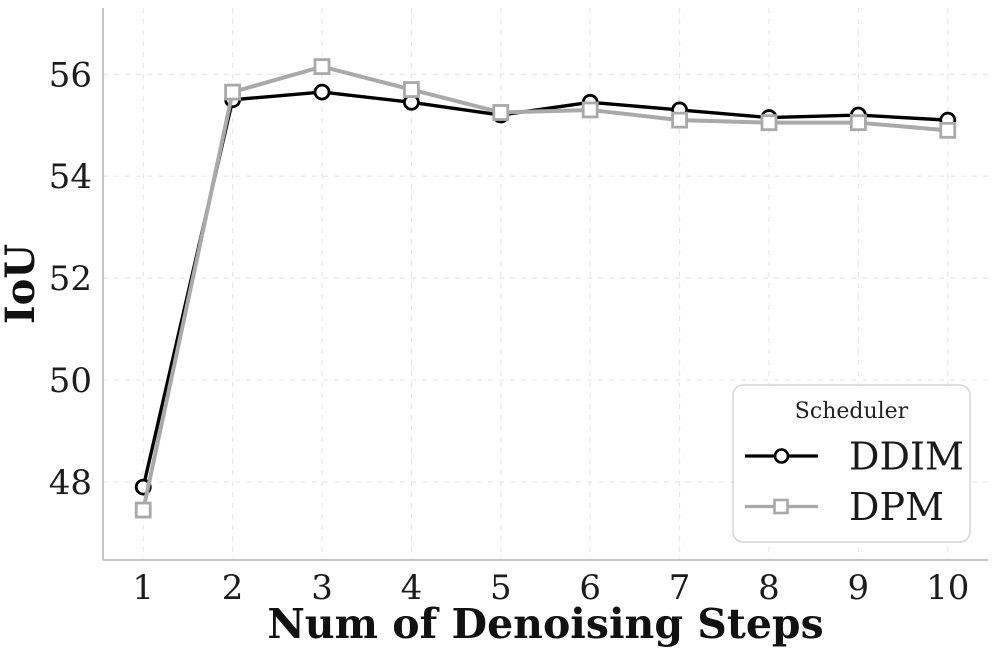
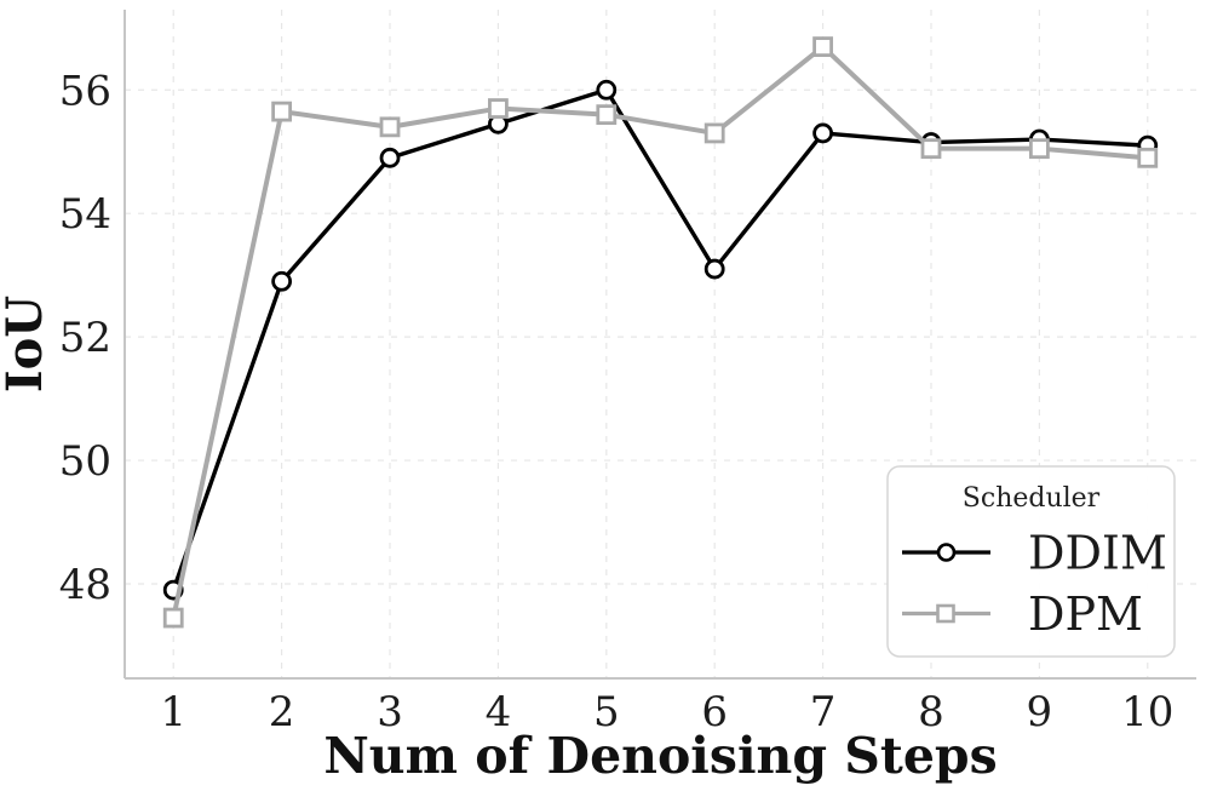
DDIM/2: 55.5 -> 52.9
DDIM/3: 55.6 -> 54.9
DPM/3: 56.1 -> 55.4
DDIM/5: 55.2 -> 56.0
DPM/5: 55.2 -> 55.6
DDIM/6: 55.5 -> 53.1
DPM/7: 55.1 -> 56.7
